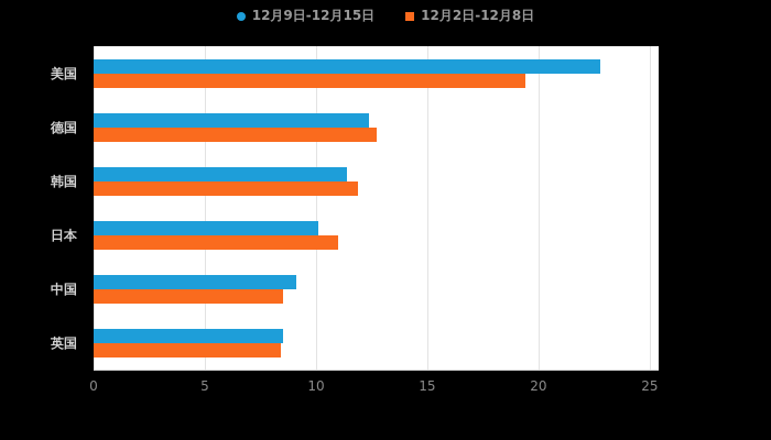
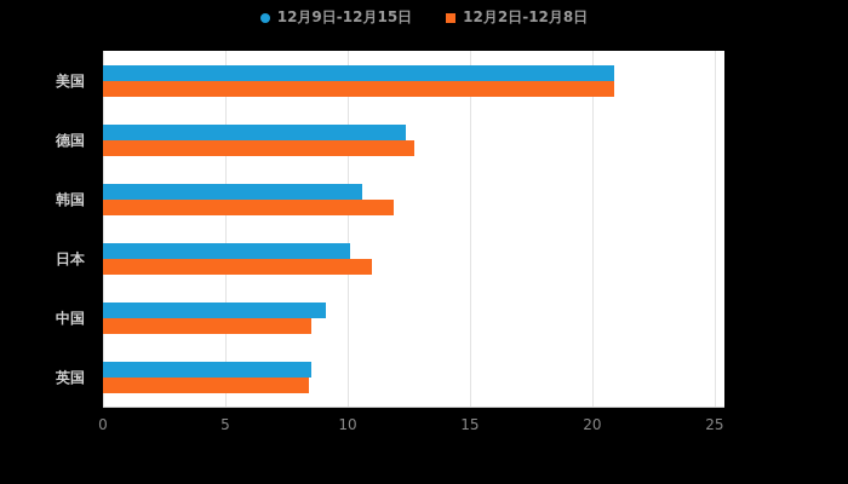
12月9日-12月15日/美国: 22.8 -> 20.9
12月2日-12月8日/美国: 19.4 -> 20.9
12月9日-12月15日/韩国: 11.4 -> 10.6
